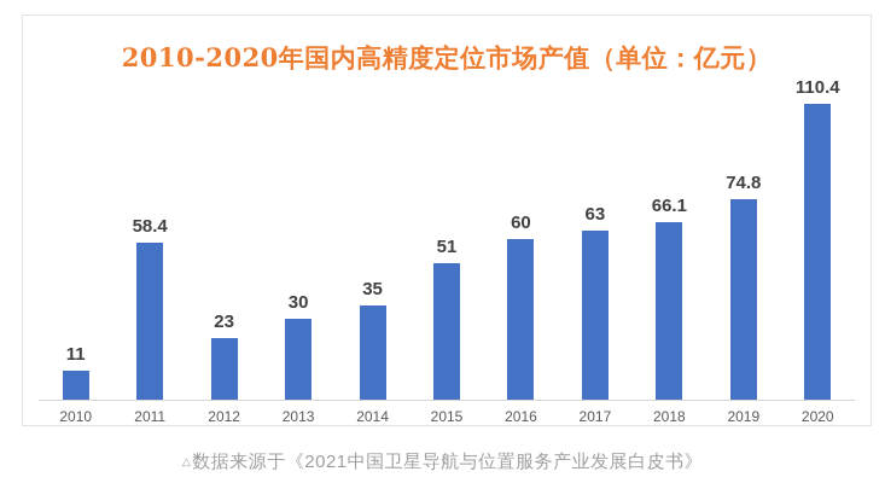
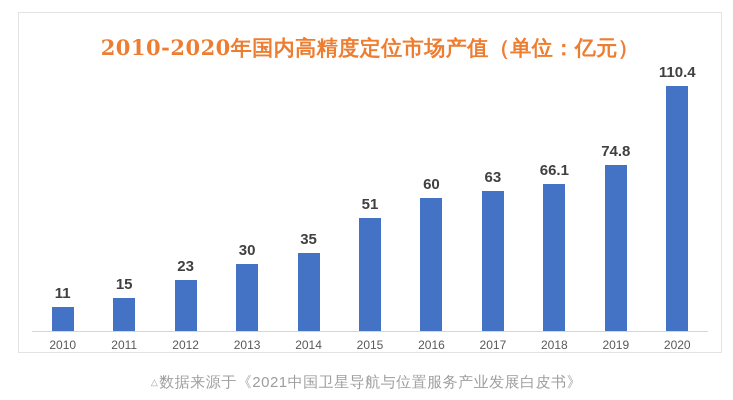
2011: 58.4 -> 15
